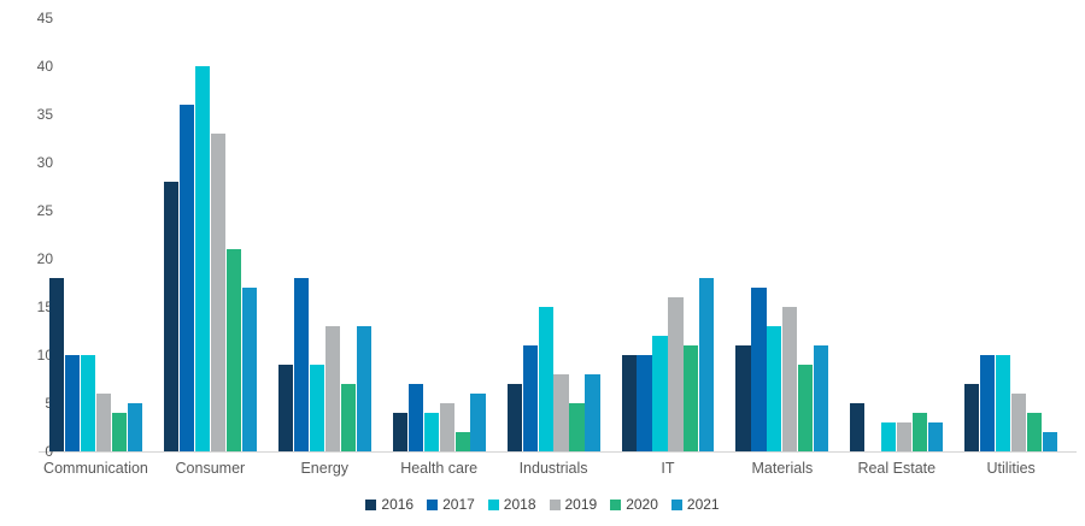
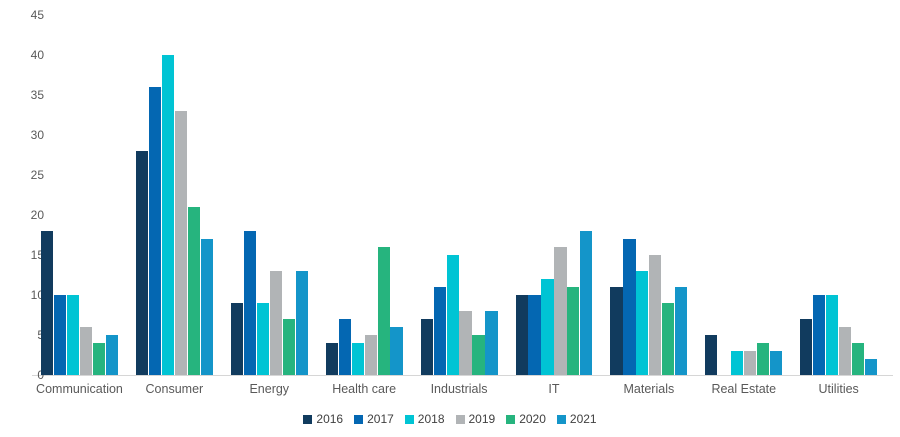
2020/Health care: 2 -> 16
